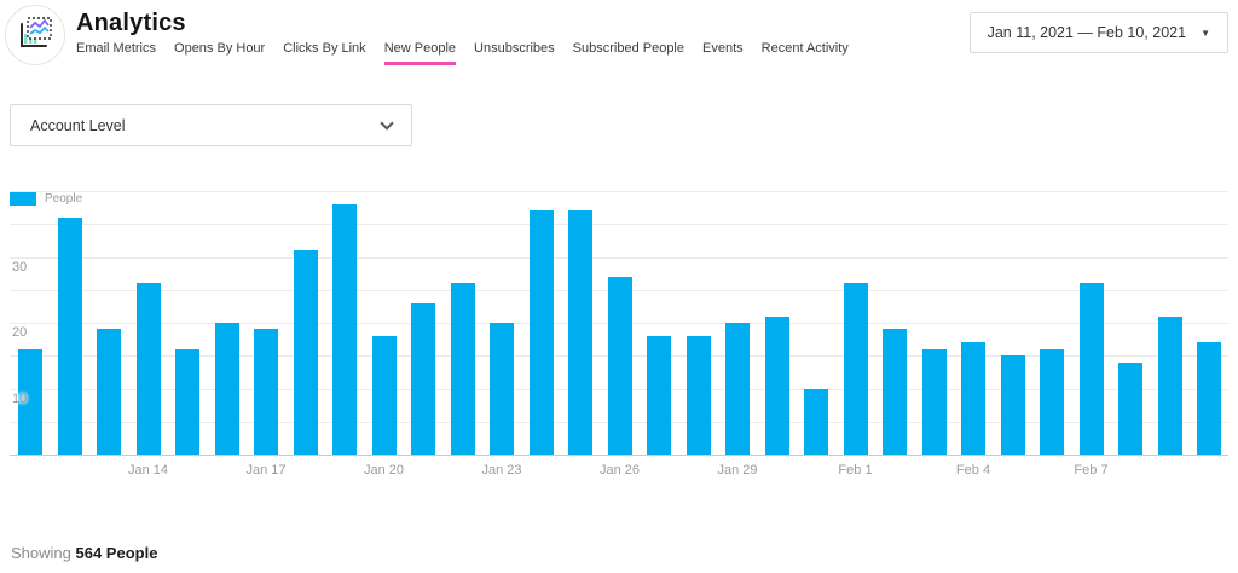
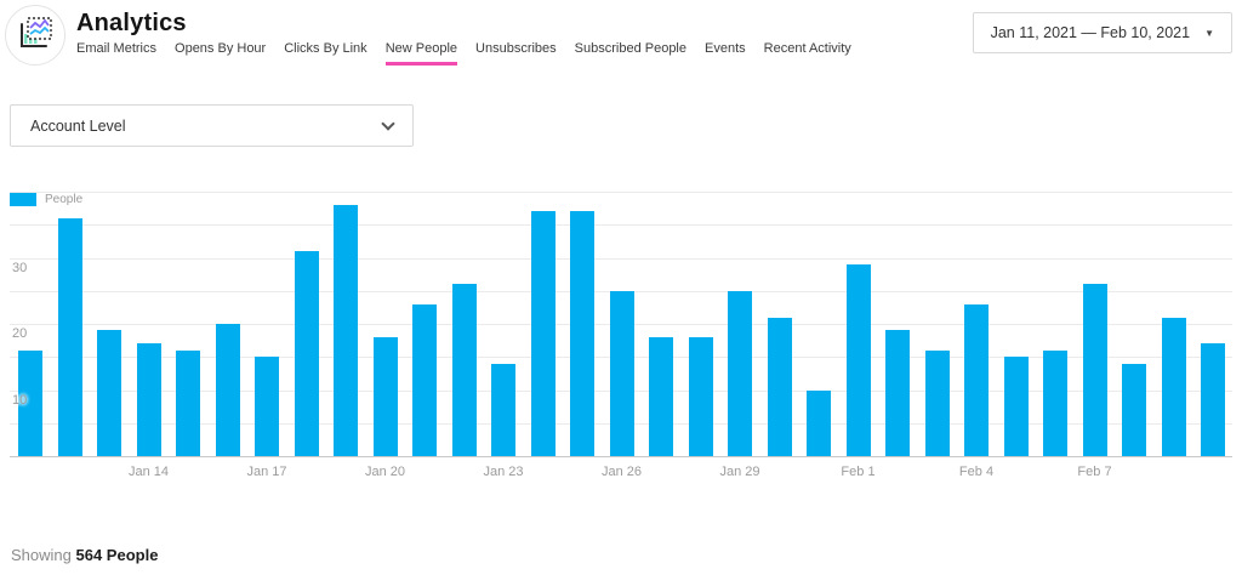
Jan 14: 26 -> 17
Jan 17: 19 -> 15
Jan 23: 20 -> 14
Jan 26: 27 -> 25
Jan 29: 20 -> 25
Feb 1: 26 -> 29
Feb 4: 17 -> 23
